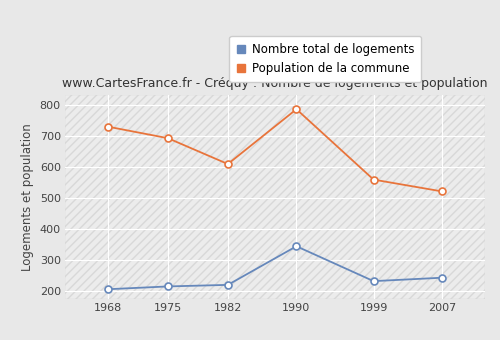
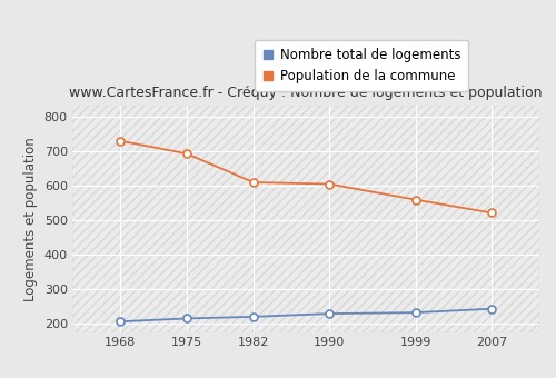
Nombre total de logements/1990: 345 -> 230
Population de la commune/1990: 785 -> 604
